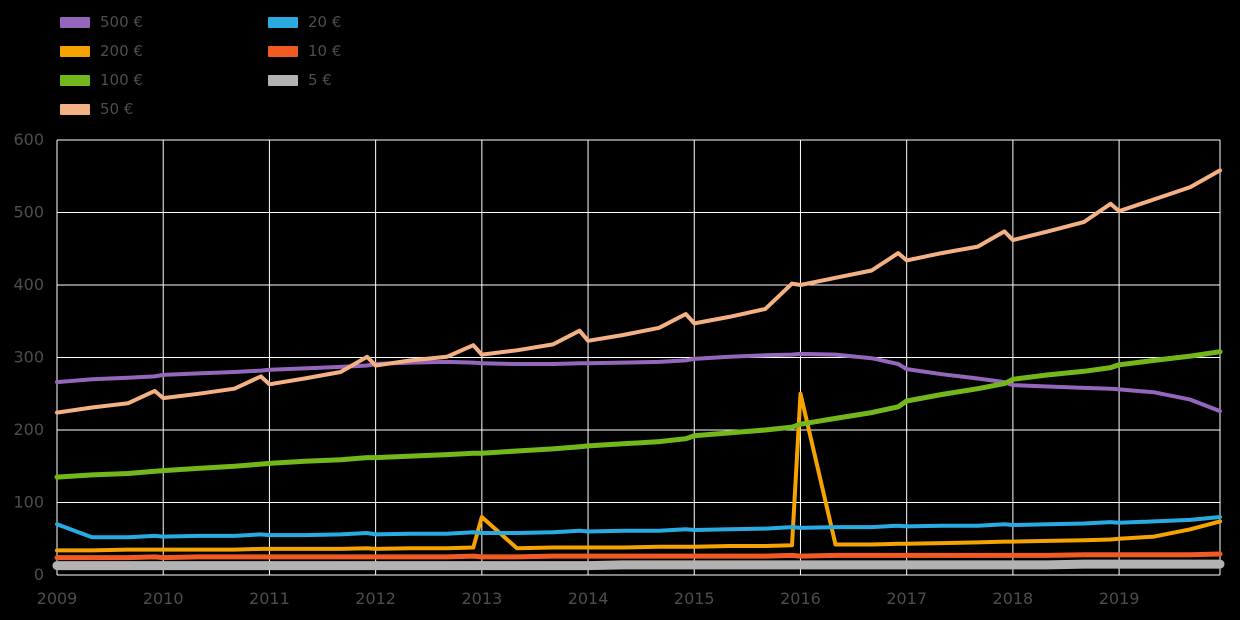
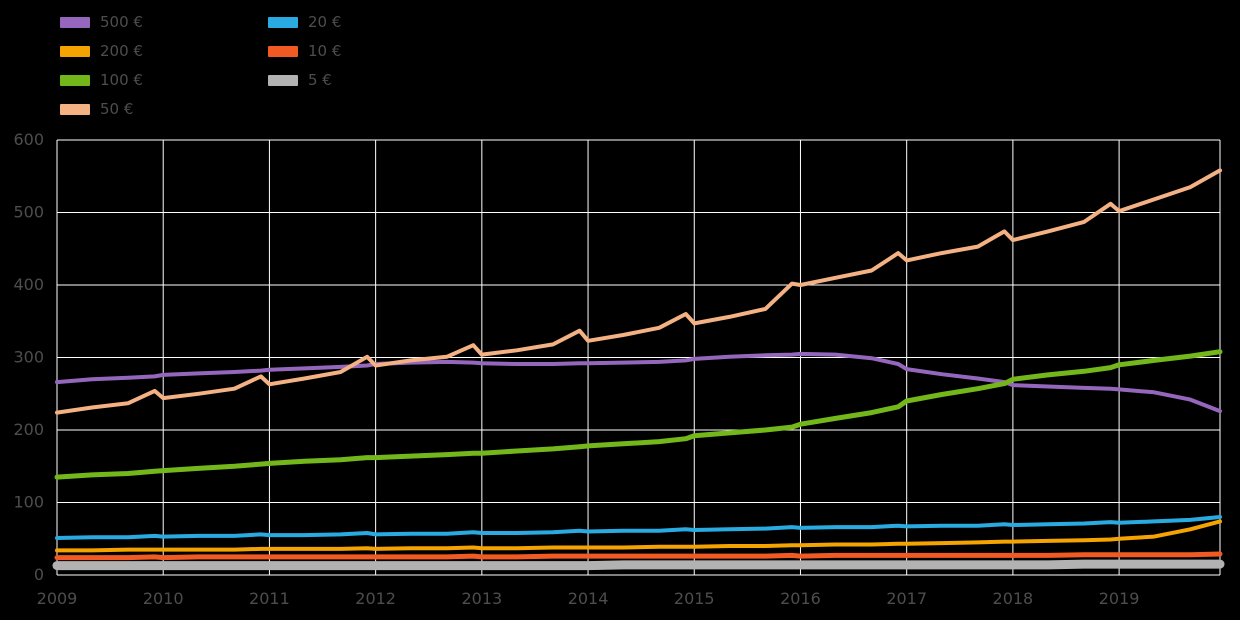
20 €/2009: 70 -> 50
200 €/2013: 80 -> 40
200 €/2016: 250 -> 40
